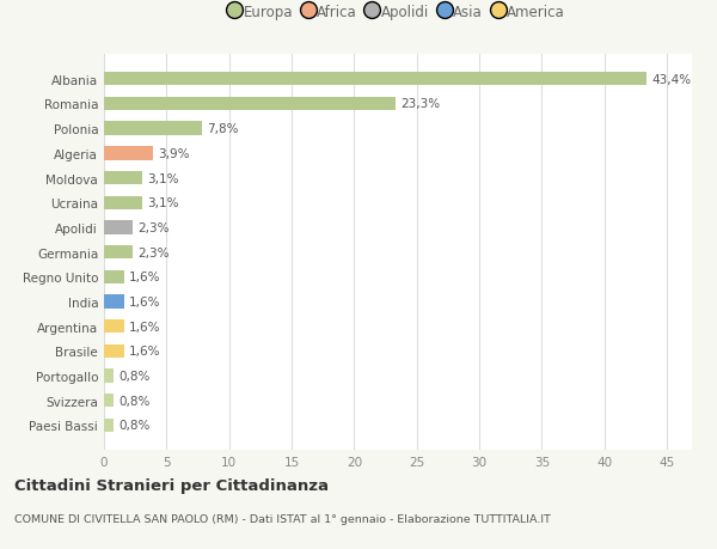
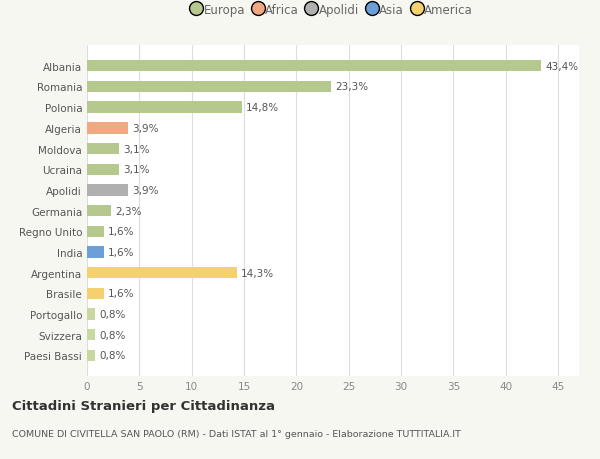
Polonia: 7,8% -> 14,8%
Apolidi: 2,3% -> 3,9%
Argentina: 1,6% -> 14,3%
